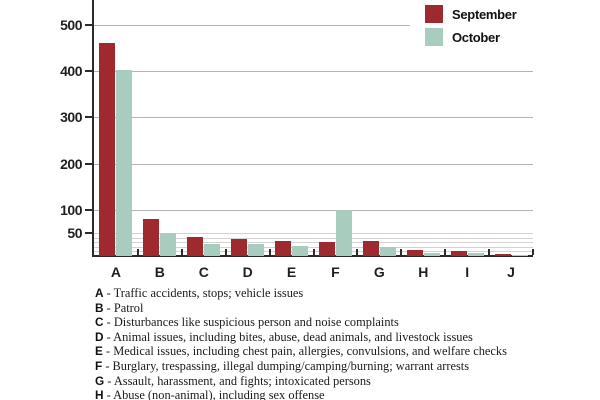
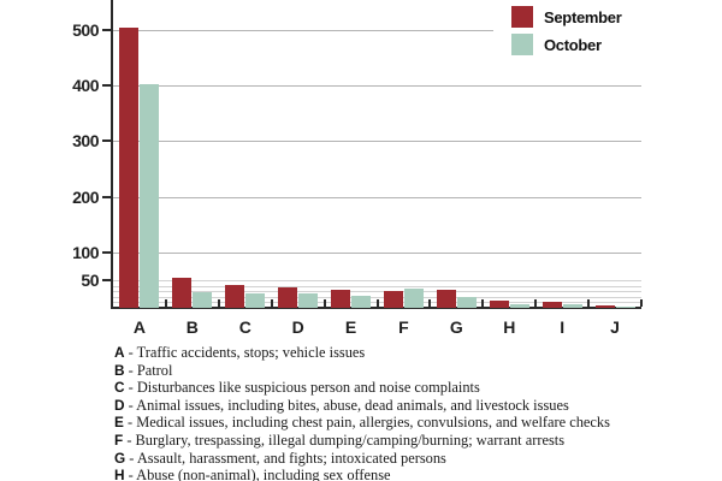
September/A: 460 -> 500
September/B: 80 -> 60
October/B: 50 -> 30
October/F: 100 -> 30
